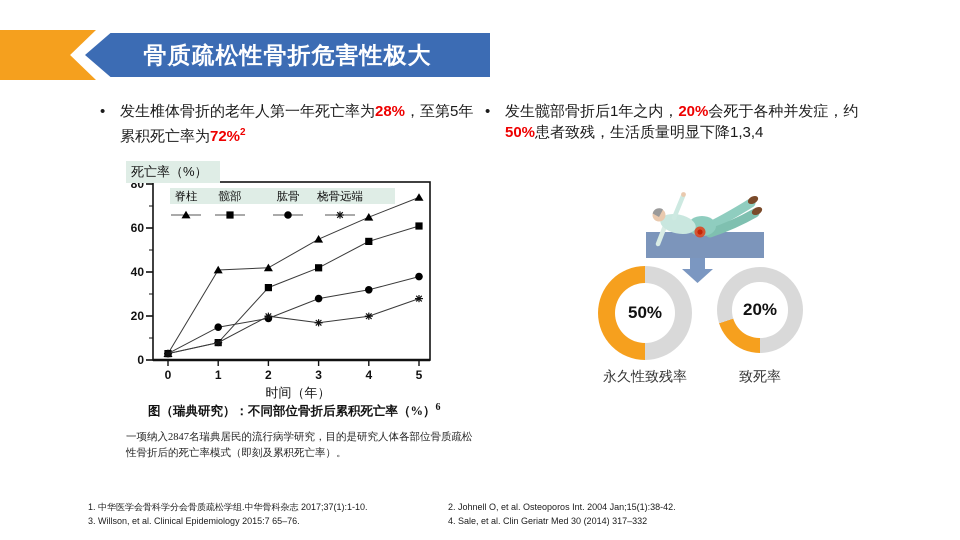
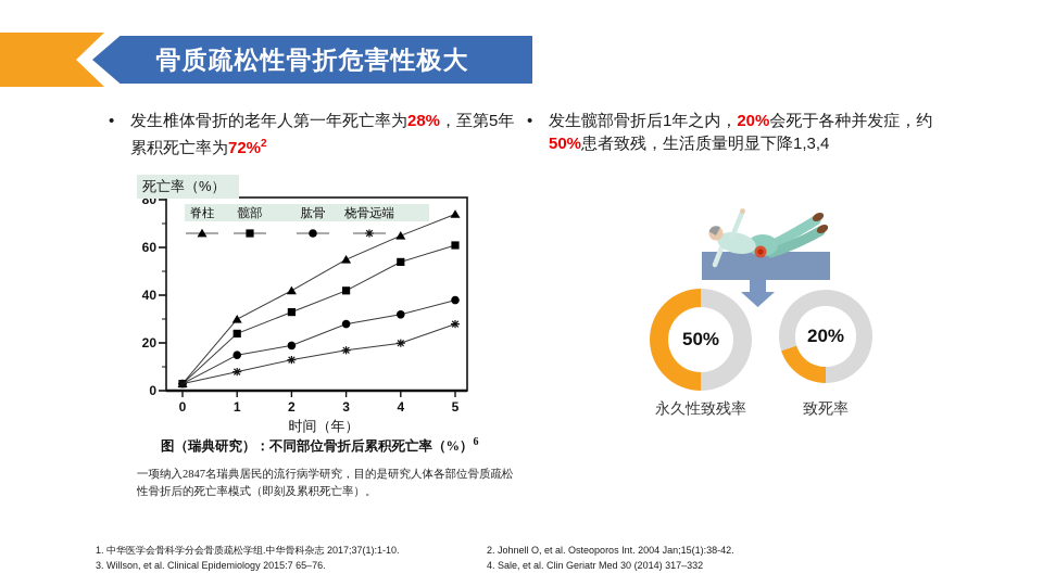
脊柱/1: 40 -> 29
髋部/1: 7 -> 23
桡骨远端/2: 19 -> 12
